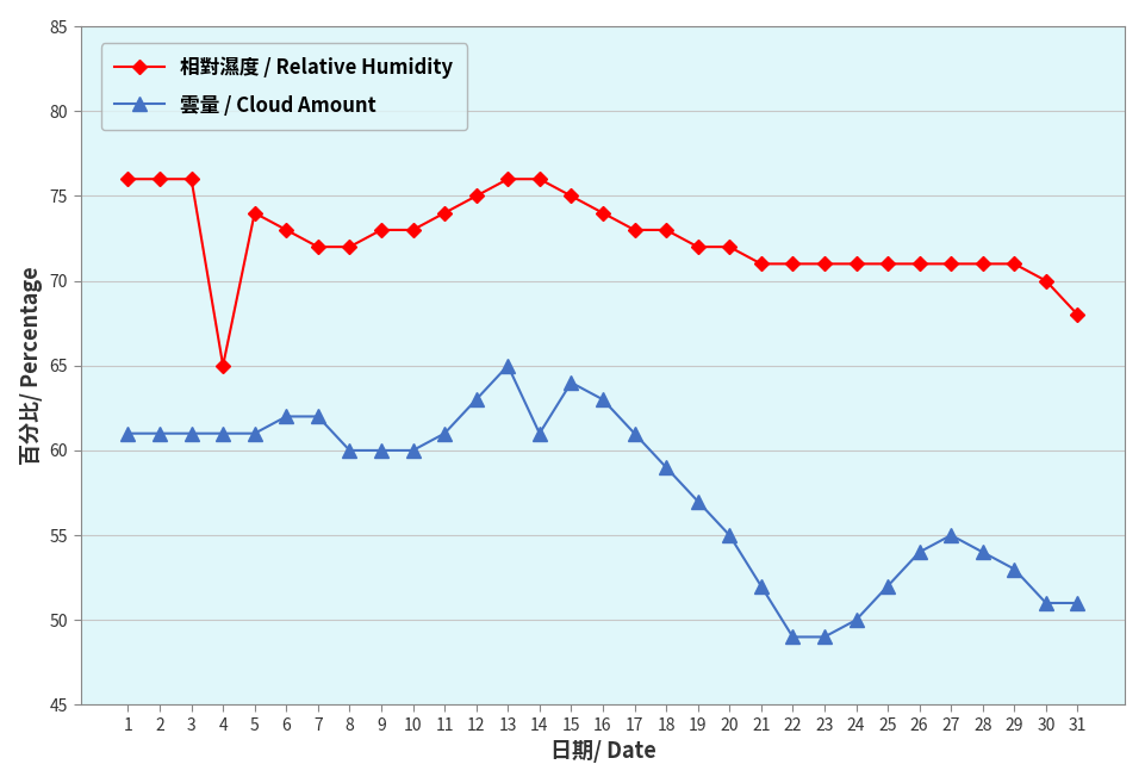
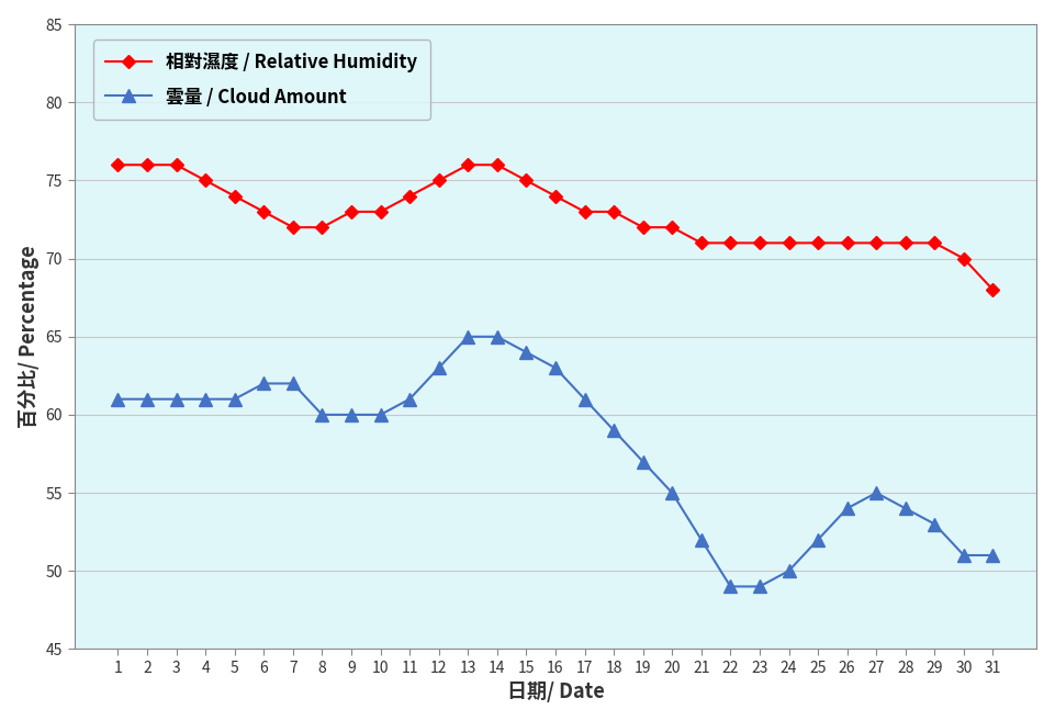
相對濕度 / Relative Humidity/4: 65 -> 75
雲量 / Cloud Amount/14: 61 -> 65
